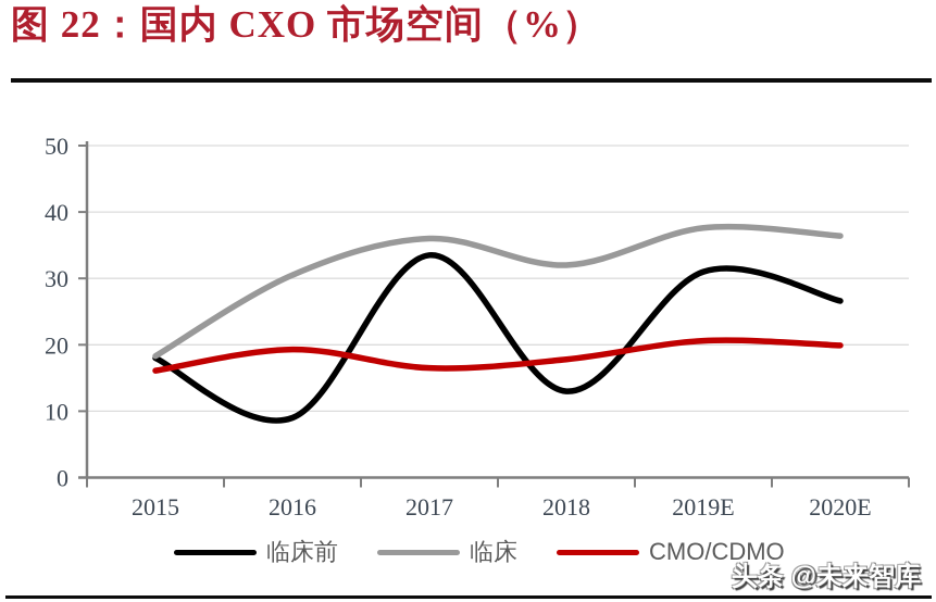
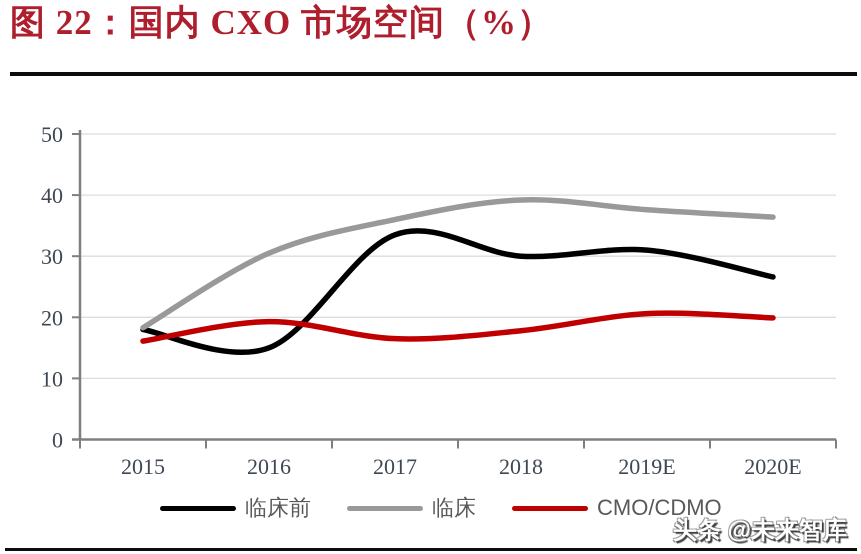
临床前/2016: 9 -> 15
临床前/2018: 13 -> 30
临床/2018: 32 -> 39
